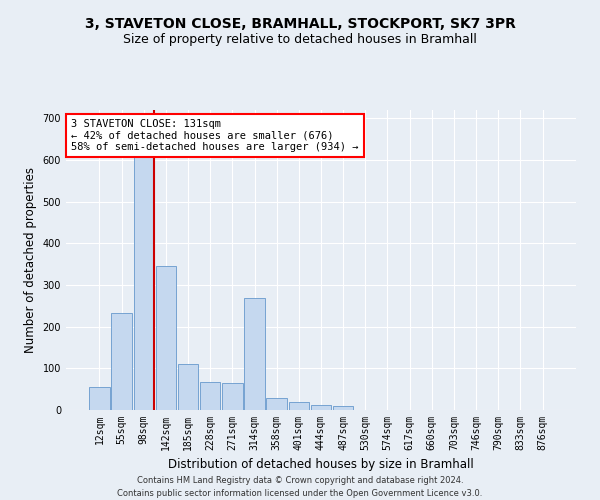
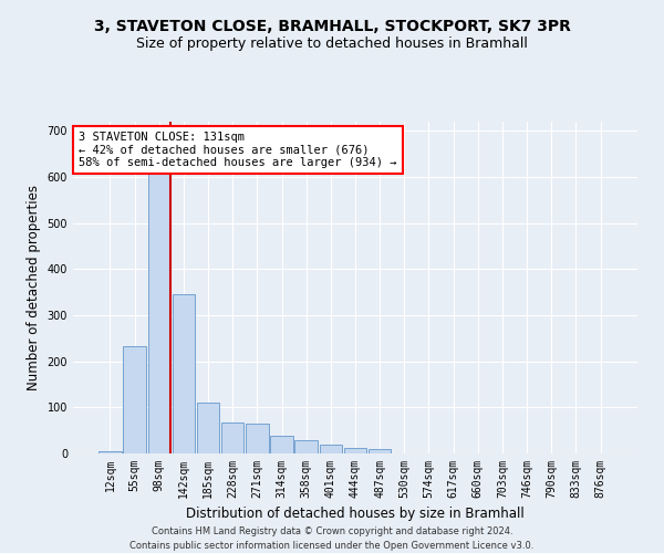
12sqm: 55 -> 5
314sqm: 270 -> 38
